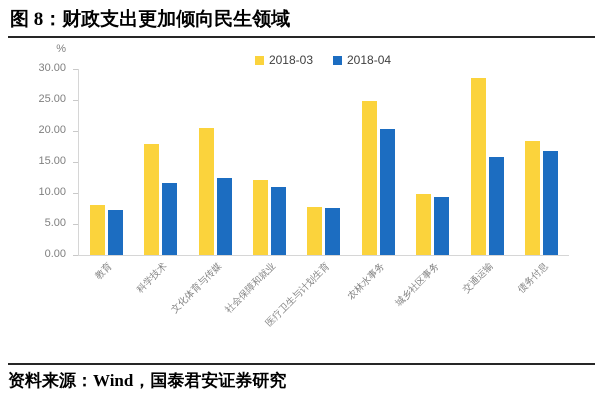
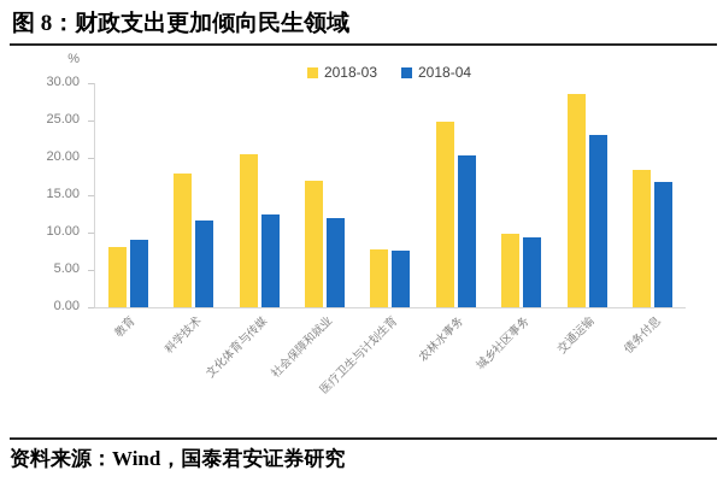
2018-04/教育: 7 -> 9
2018-03/社会保障和就业: 12 -> 17
2018-04/社会保障和就业: 11 -> 12
2018-04/交通运输: 16 -> 23
